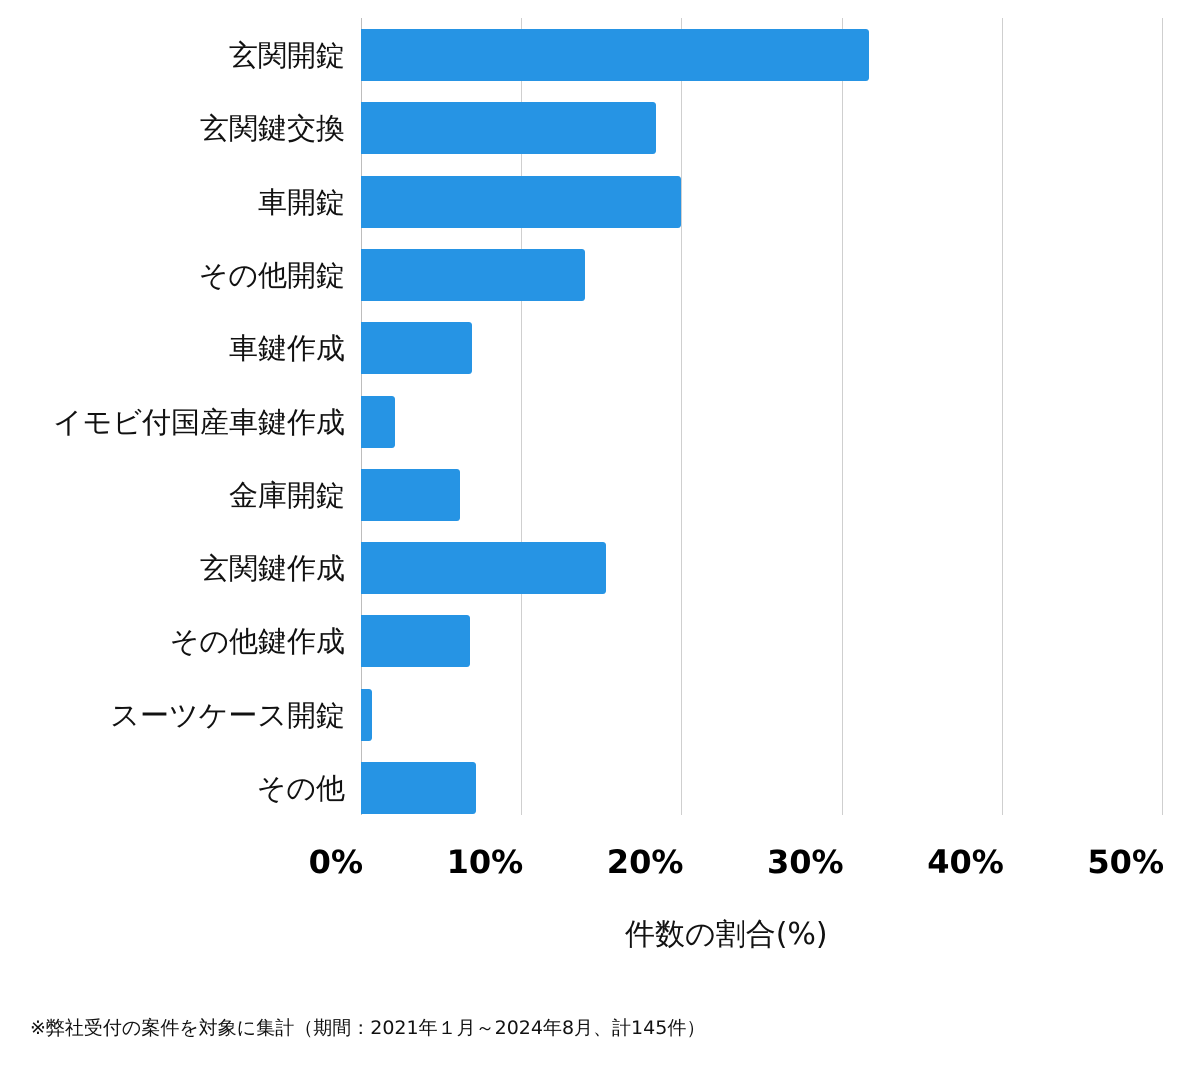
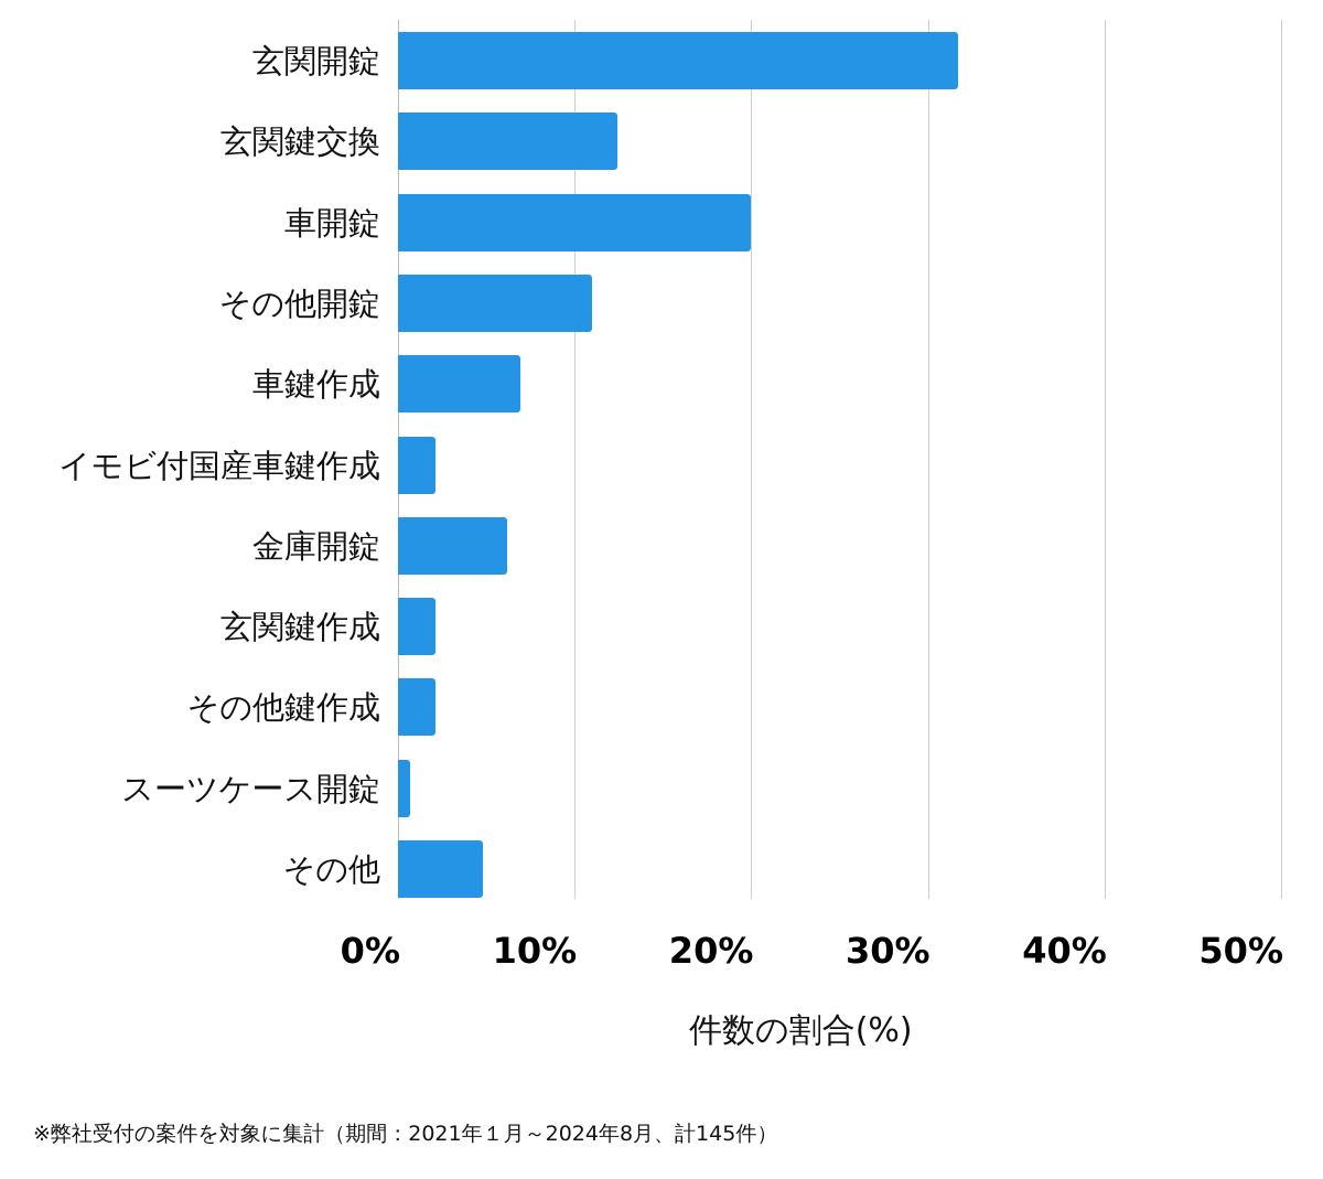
玄関鍵交換: 18.4% -> 12.4%
その他開錠: 14.0% -> 11.0%
玄関鍵作成: 15.3% -> 2.1%
その他鍵作成: 6.8% -> 2.1%
その他: 7.2% -> 4.8%
